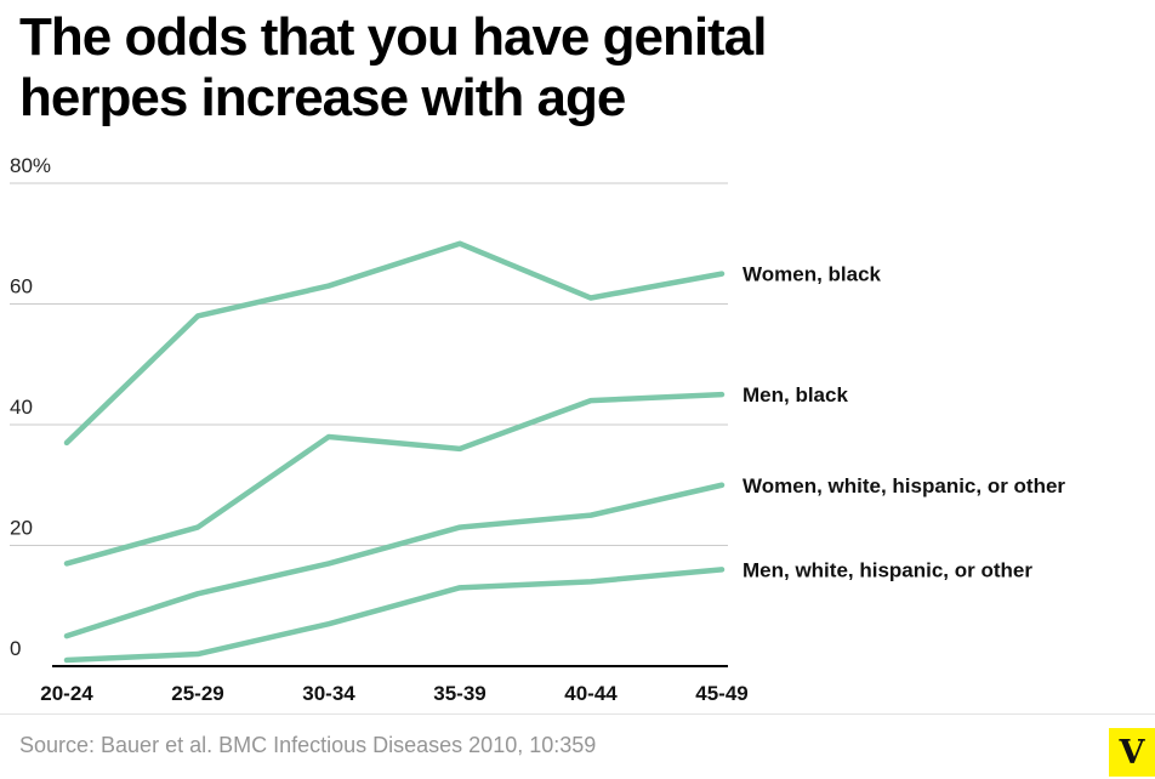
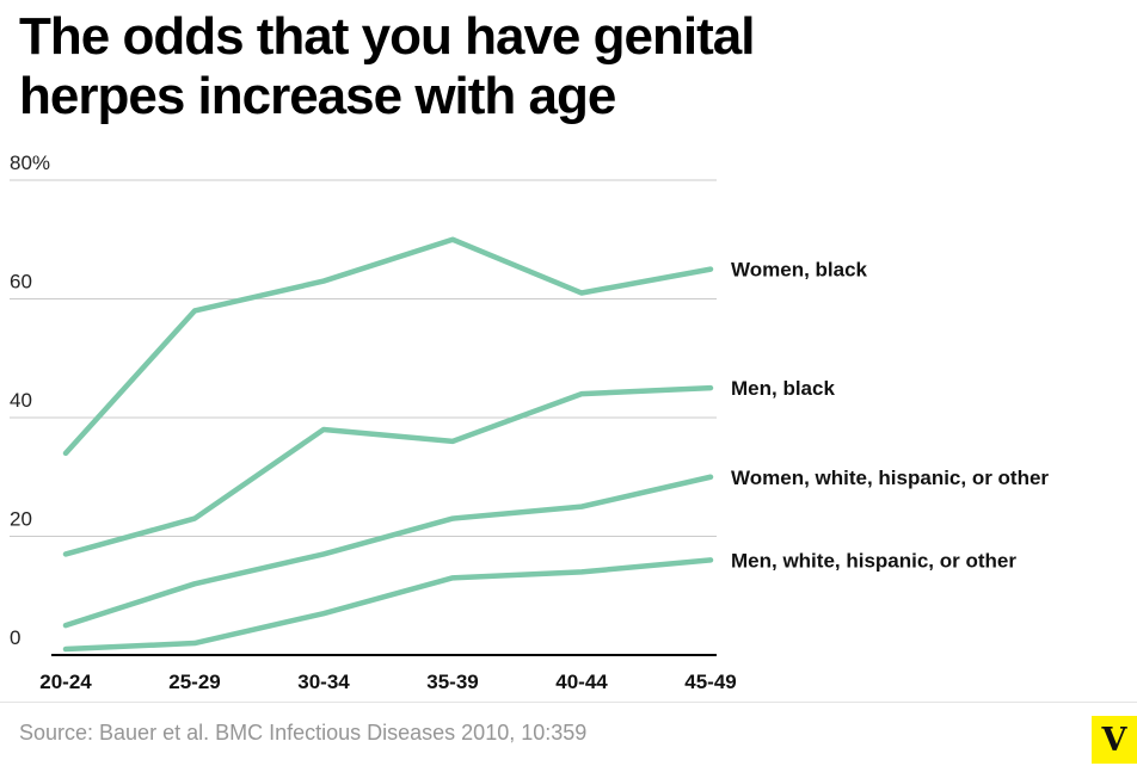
Women, black/20-24: 37% -> 34%
